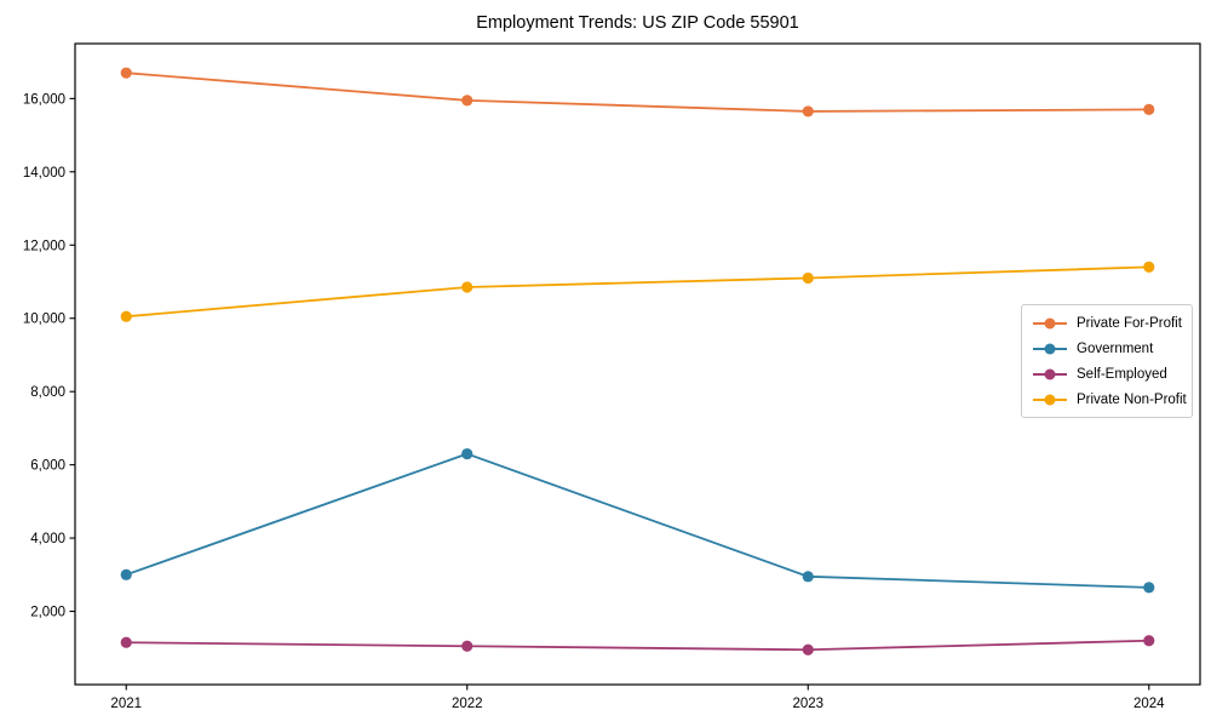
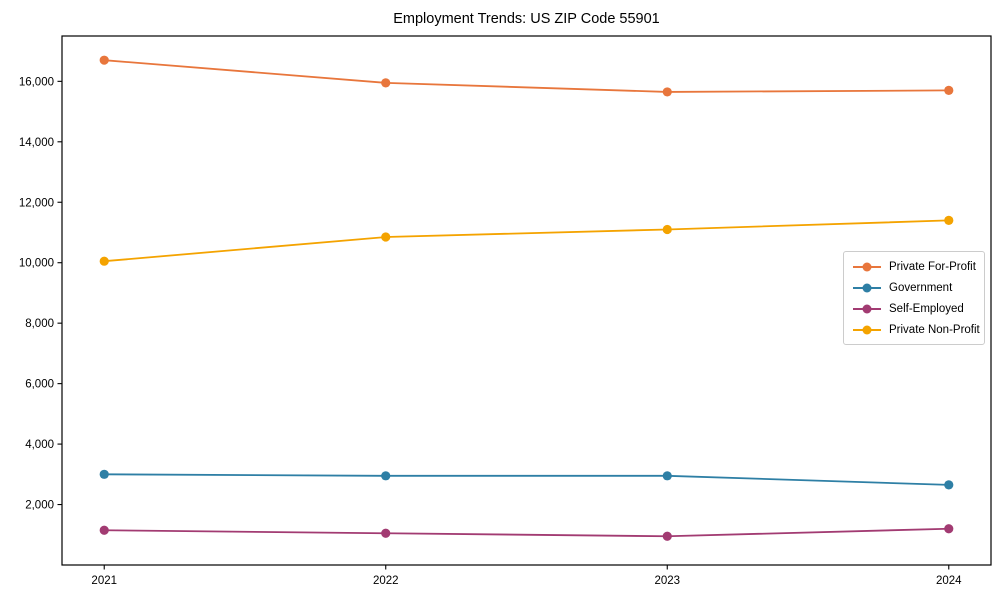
Government/2022: 6300 -> 3000
